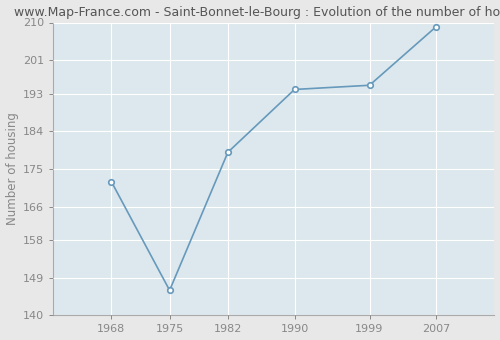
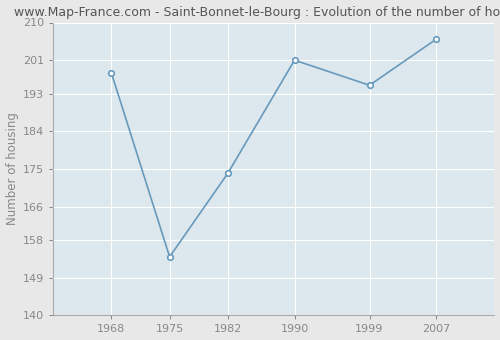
1968: 172 -> 198
1975: 146 -> 154
1982: 179 -> 174
1990: 194 -> 201
2007: 209 -> 206
